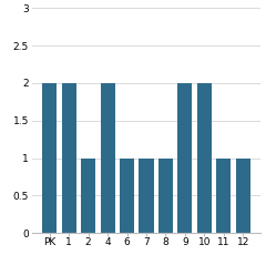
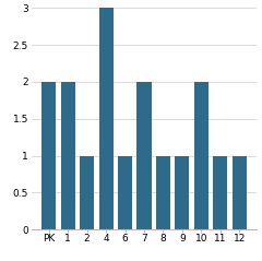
4: 2 -> 3
7: 1 -> 2
9: 2 -> 1
